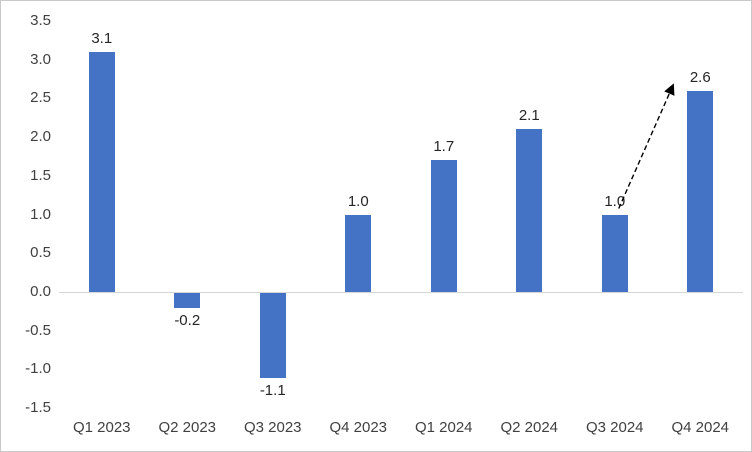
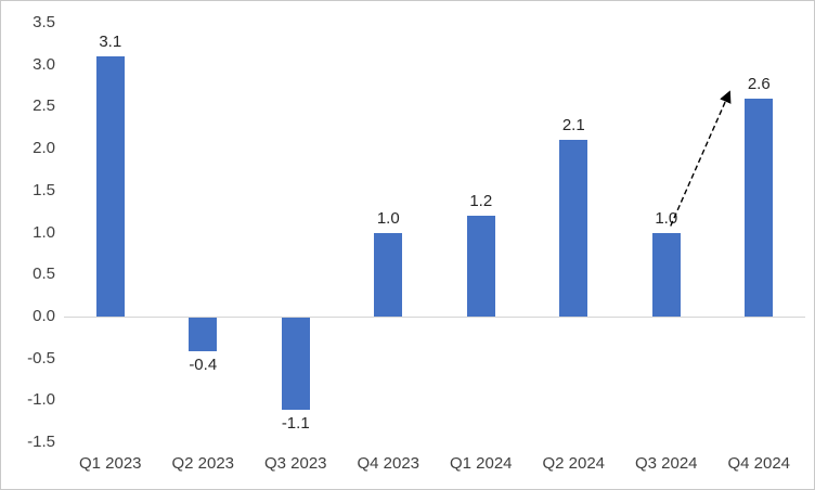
Q2 2023: -0.2 -> -0.4
Q1 2024: 1.7 -> 1.2
